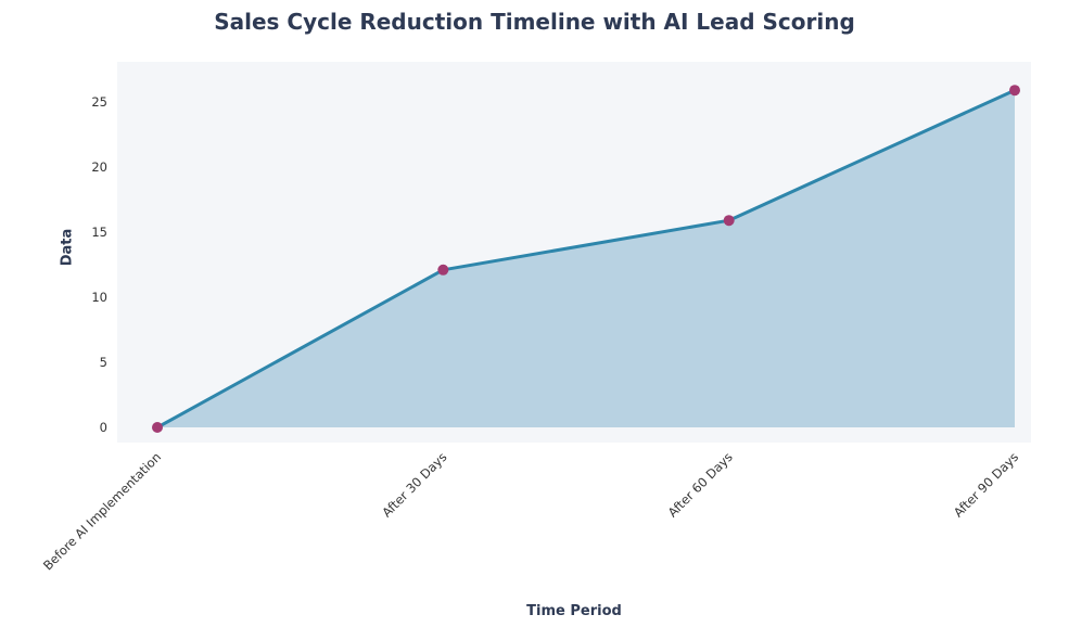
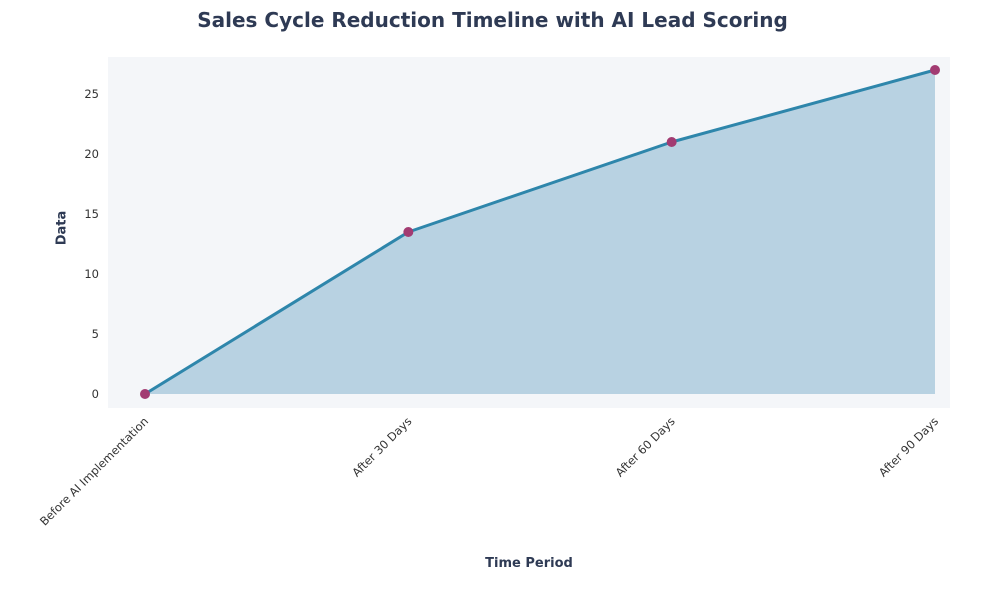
After 30 Days: 12.1 -> 13.5
After 60 Days: 15.9 -> 21.0
After 90 Days: 25.9 -> 27.0
